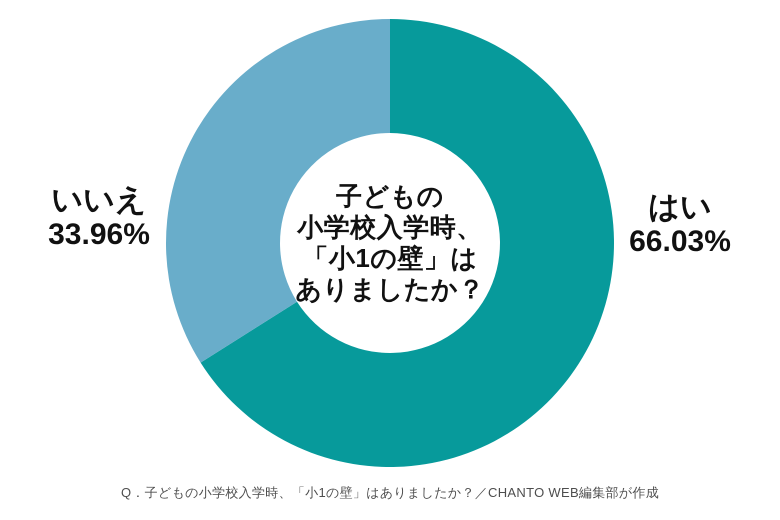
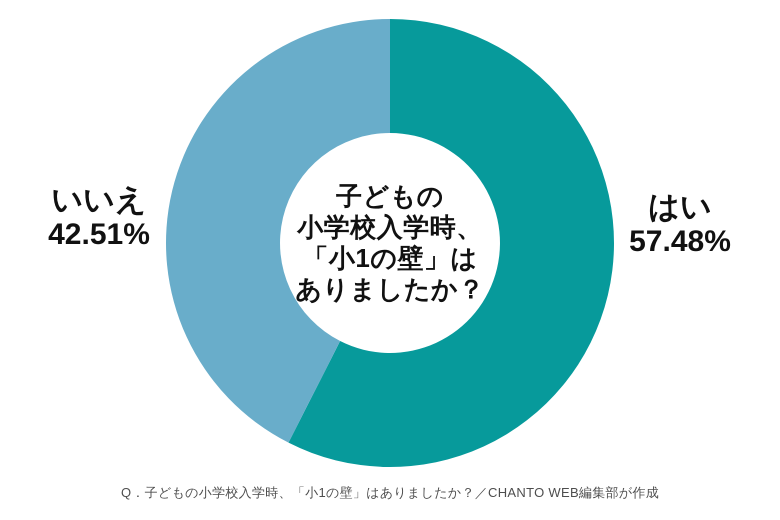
はい: 66.03% -> 57.48%
いいえ: 33.96% -> 42.51%
